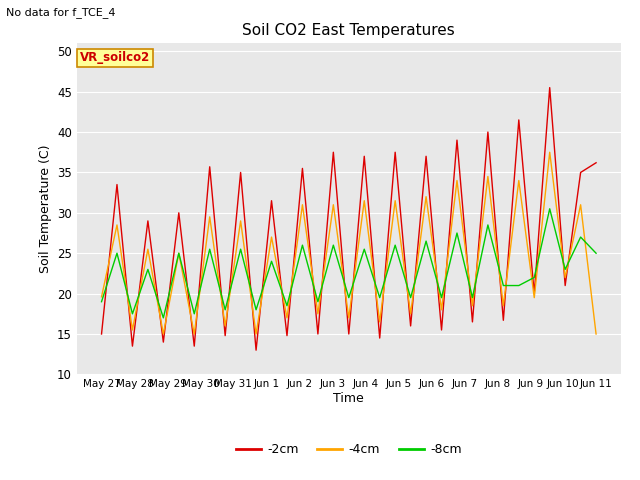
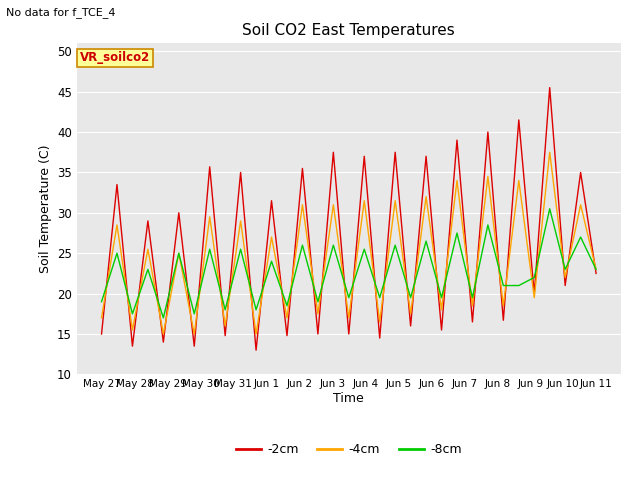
-4cm/May 27: 19.6 -> 17.0
-2cm/Jun 11: 36.2 -> 22.5
-4cm/Jun 11: 15.0 -> 23.0
-8cm/Jun 11: 25.0 -> 23.0
